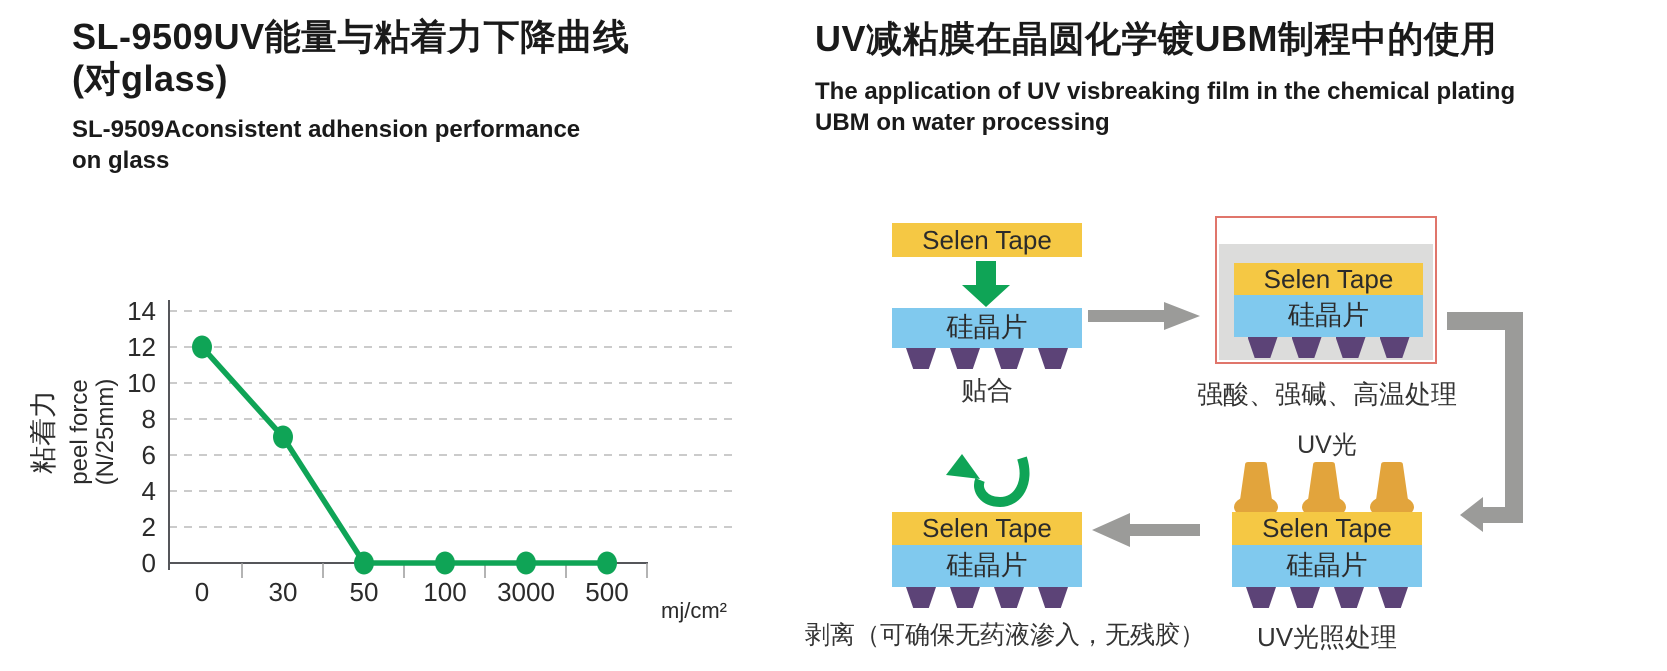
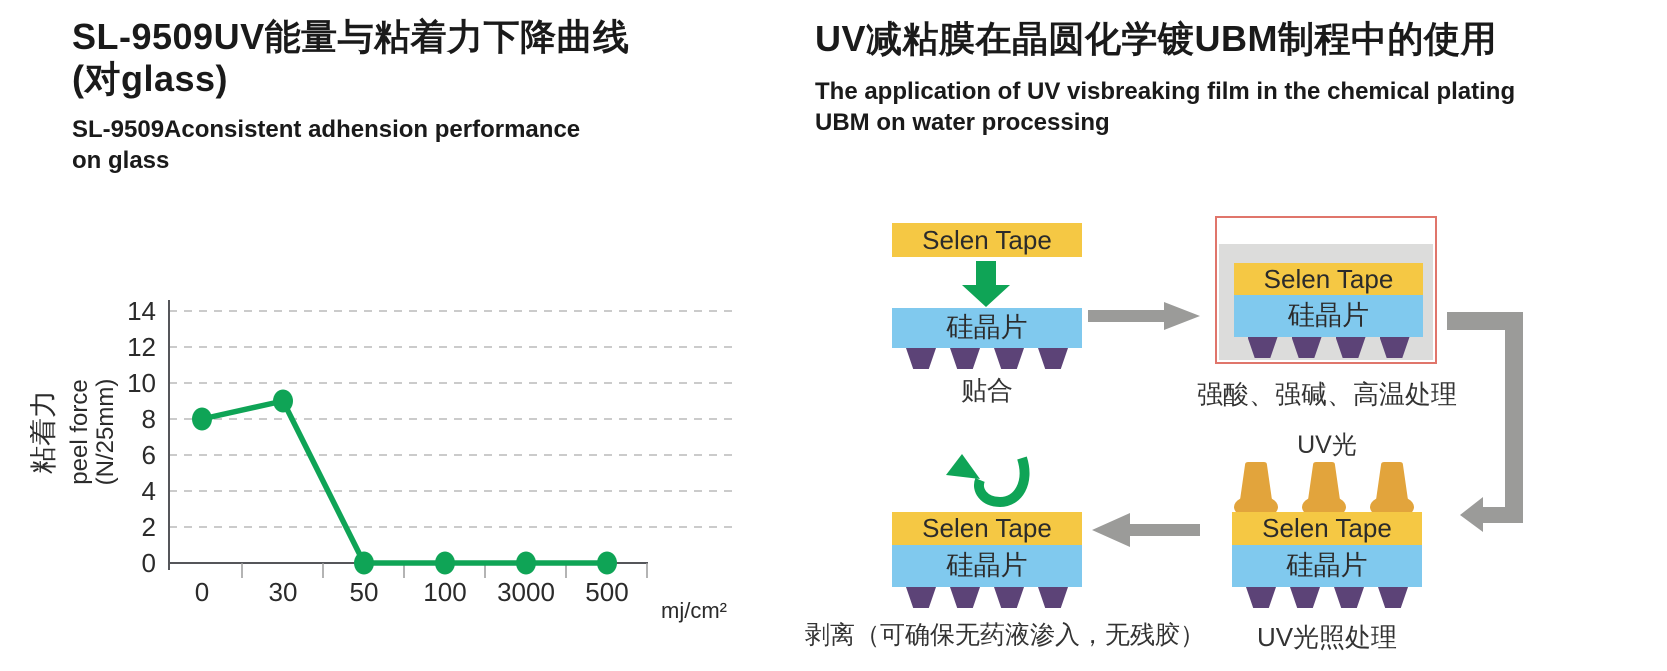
0: 12 -> 8
30: 7 -> 9
